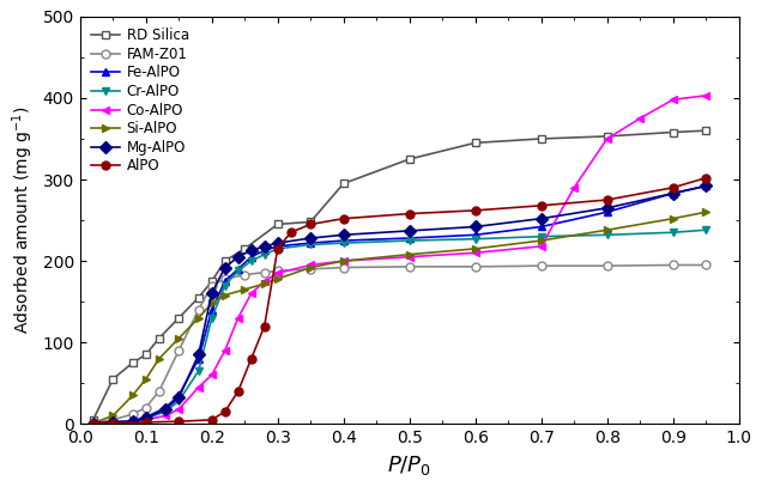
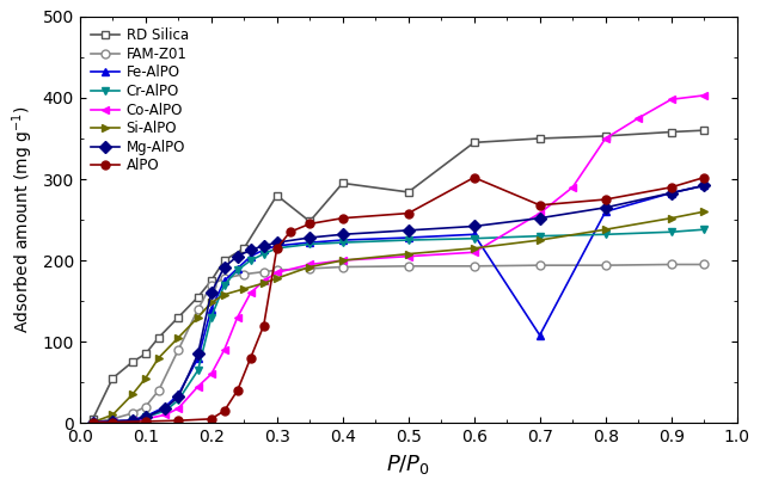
RD Silica/0.3: 245 -> 280
RD Silica/0.5: 325 -> 284
AlPO/0.6: 262 -> 302
Fe-AlPO/0.7: 242 -> 108
Co-AlPO/0.7: 218 -> 258
